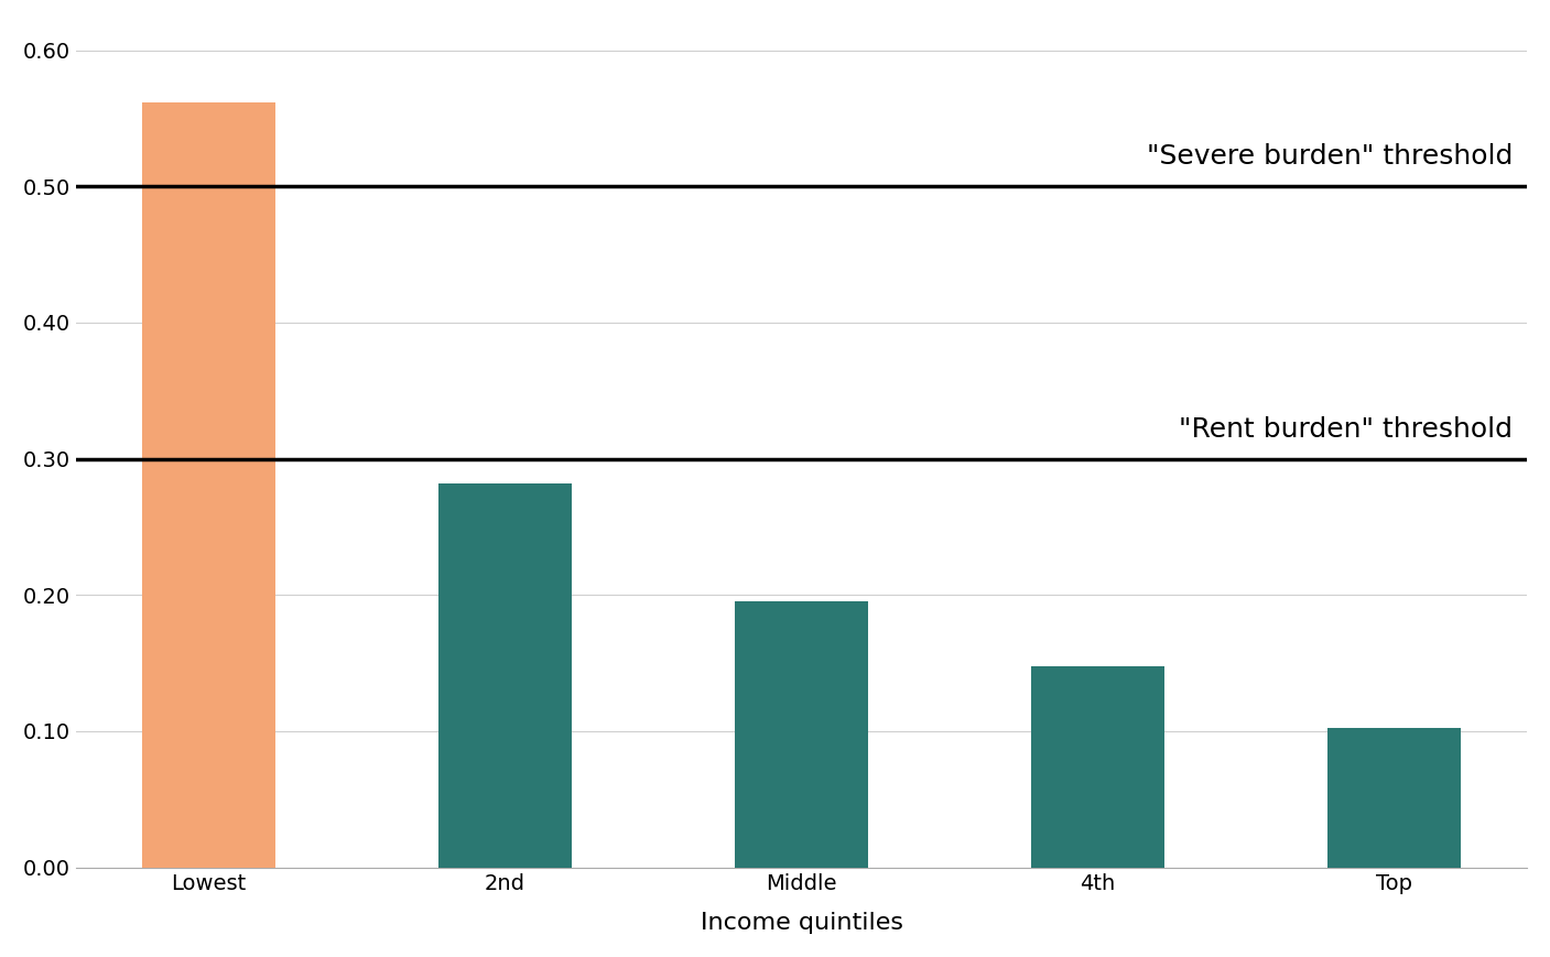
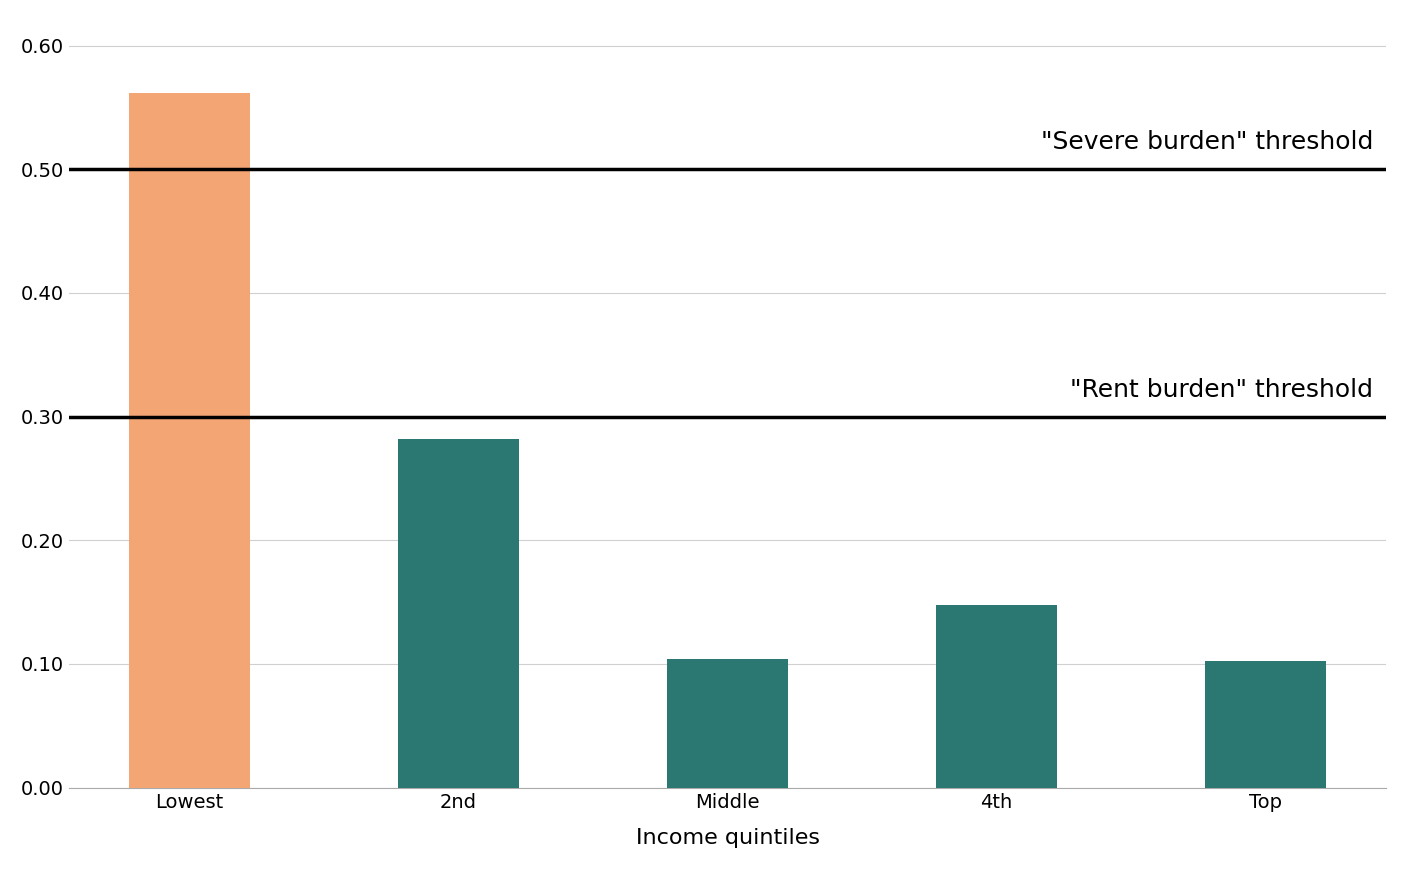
Middle: 0.195 -> 0.104
